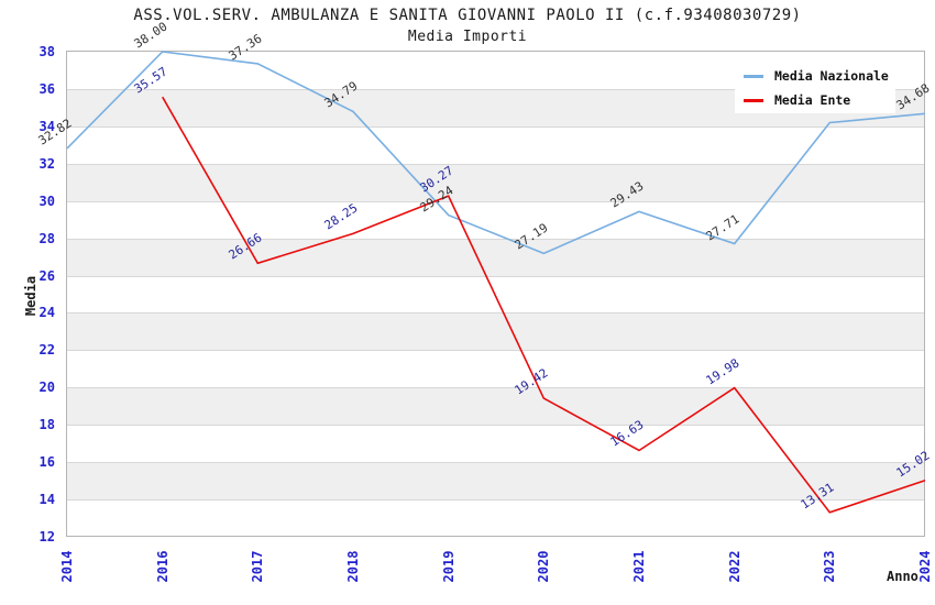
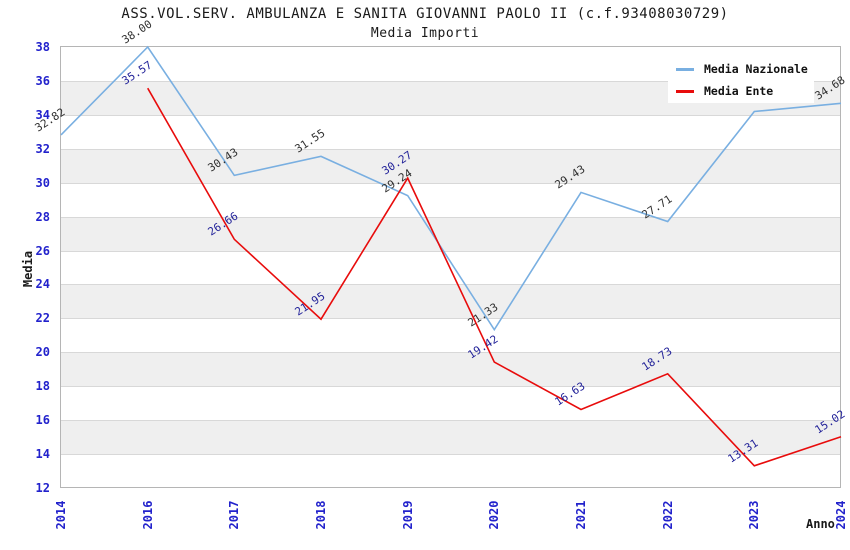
Media Nazionale/2017: 37.36 -> 30.43
Media Nazionale/2018: 34.79 -> 31.55
Media Ente/2018: 28.25 -> 21.95
Media Nazionale/2020: 27.19 -> 21.33
Media Ente/2022: 19.98 -> 18.73
